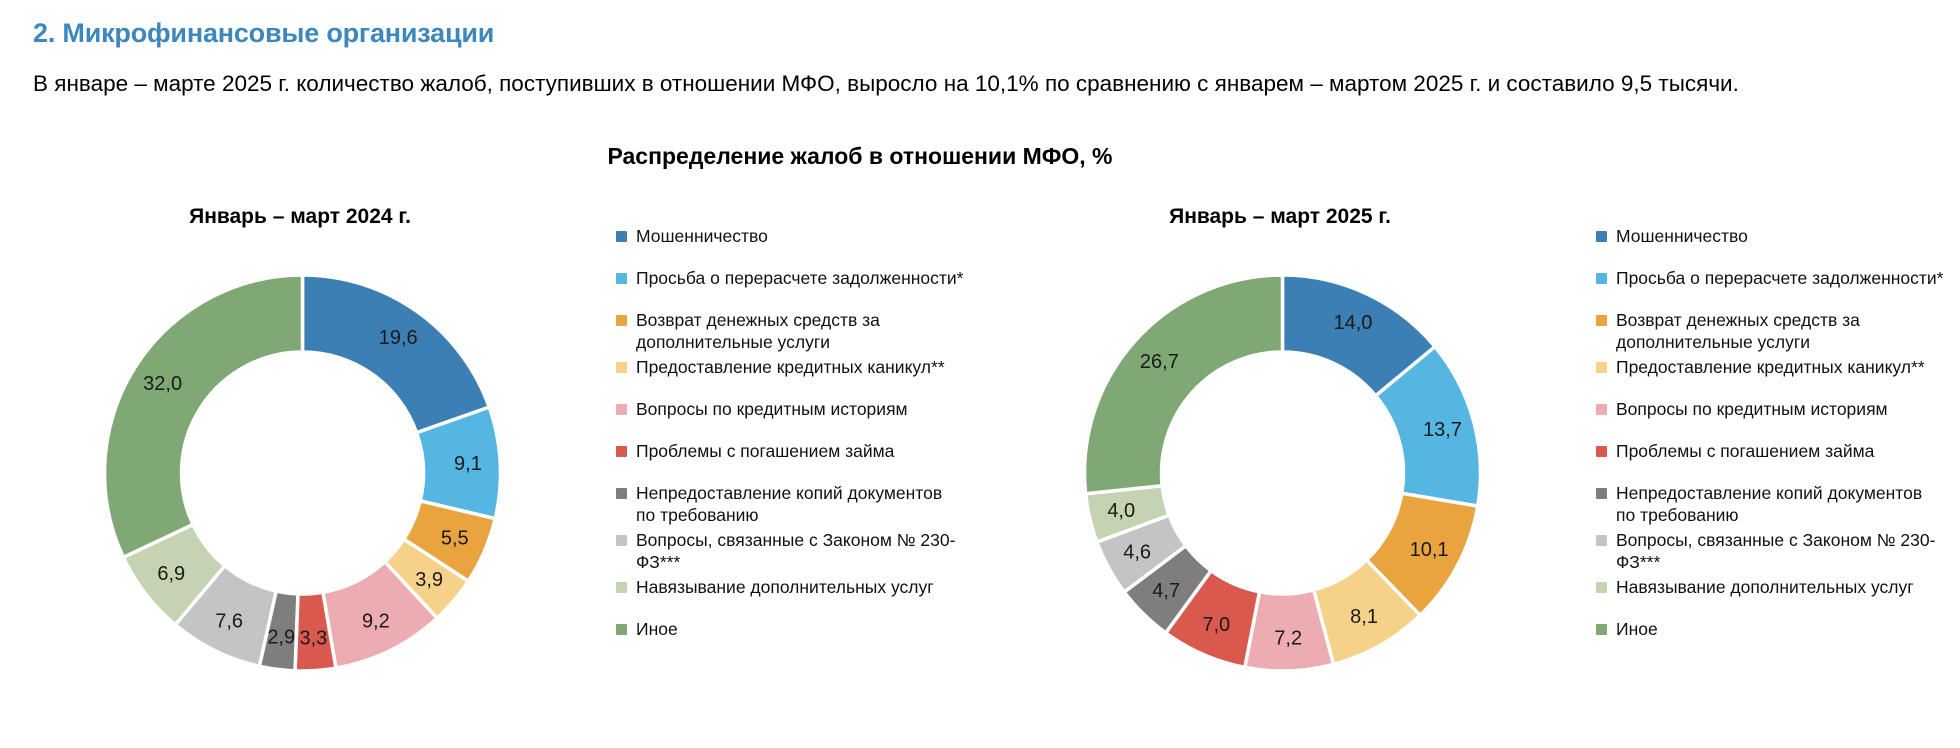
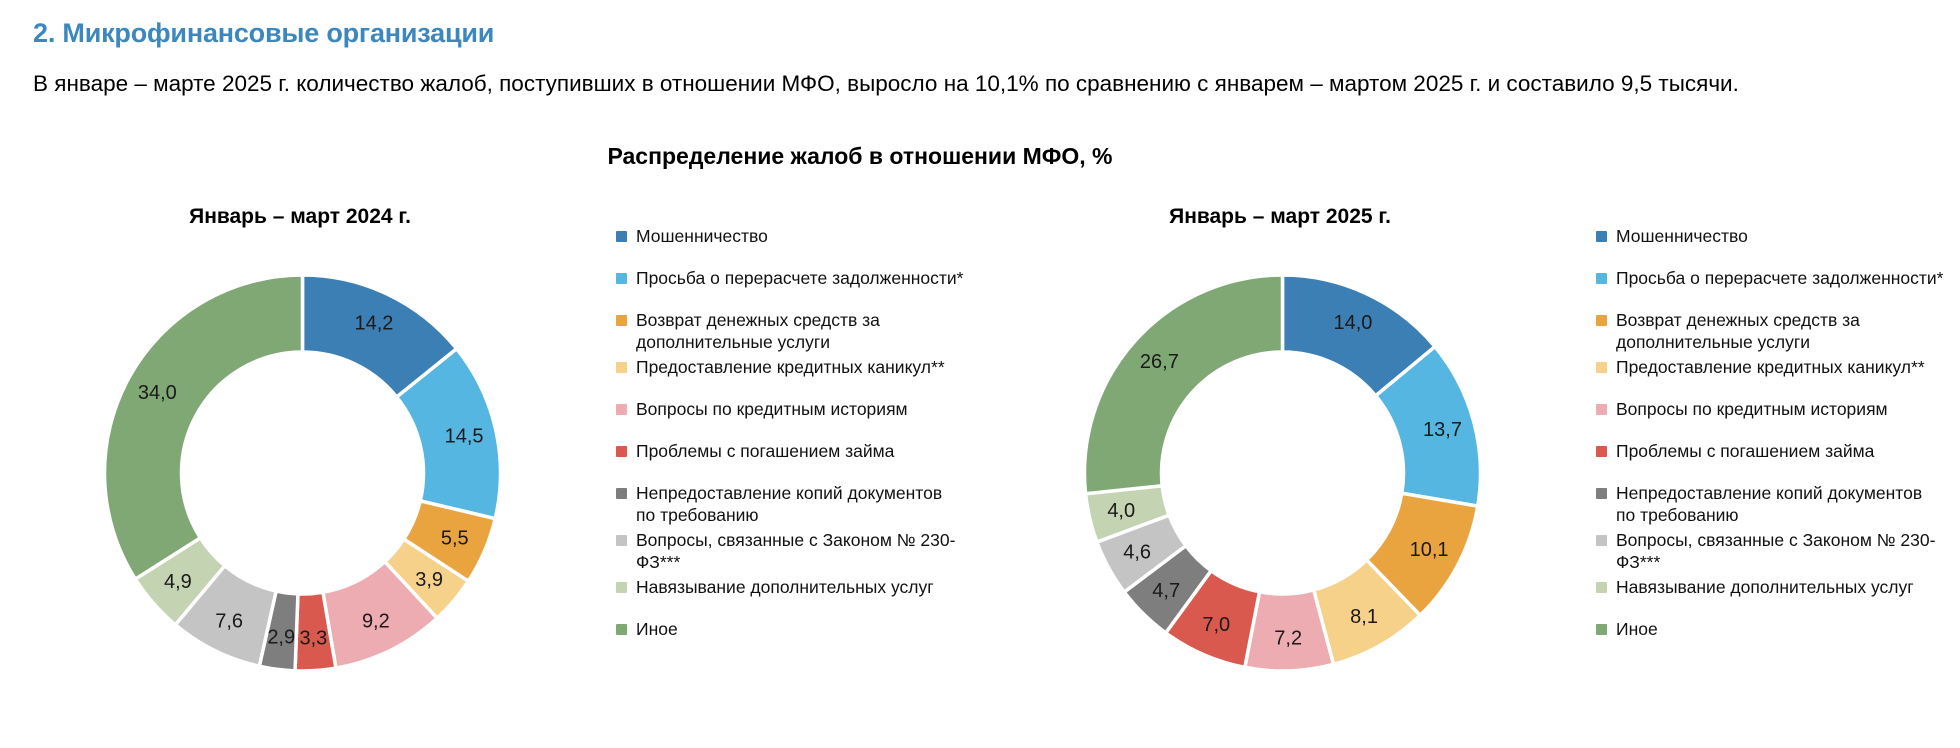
Январь – март 2024 г./Мошенничество: 19,6 -> 14,2
Январь – март 2024 г./Просьба о перерасчете задолженности*: 9,1 -> 14,5
Январь – март 2024 г./Навязывание дополнительных услуг: 6,9 -> 4,9
Январь – март 2024 г./Иное: 32,0 -> 34,0
